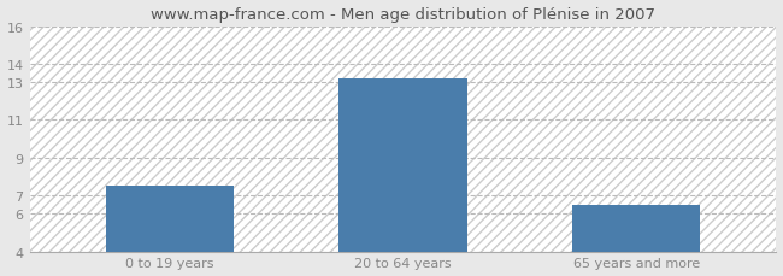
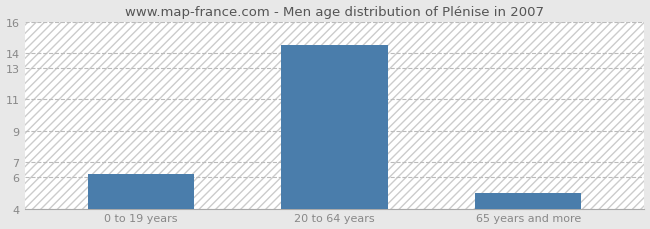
0 to 19 years: 7.5 -> 6.2
20 to 64 years: 13.2 -> 14.5
65 years and more: 6.5 -> 5.0
